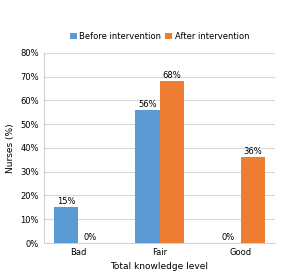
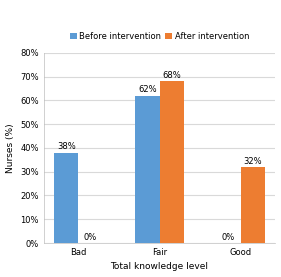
Before intervention/Bad: 15% -> 38%
Before intervention/Fair: 56% -> 62%
After intervention/Good: 36% -> 32%
